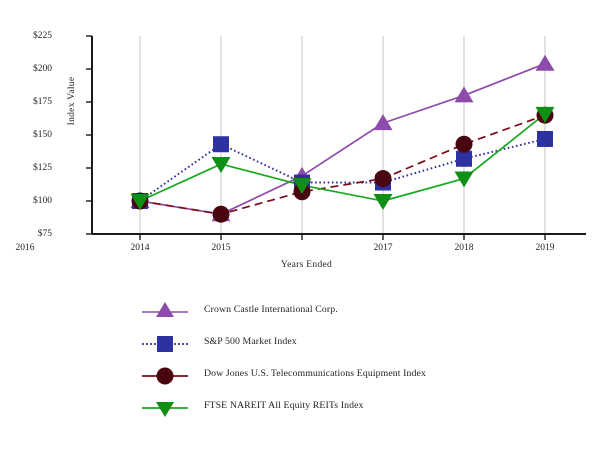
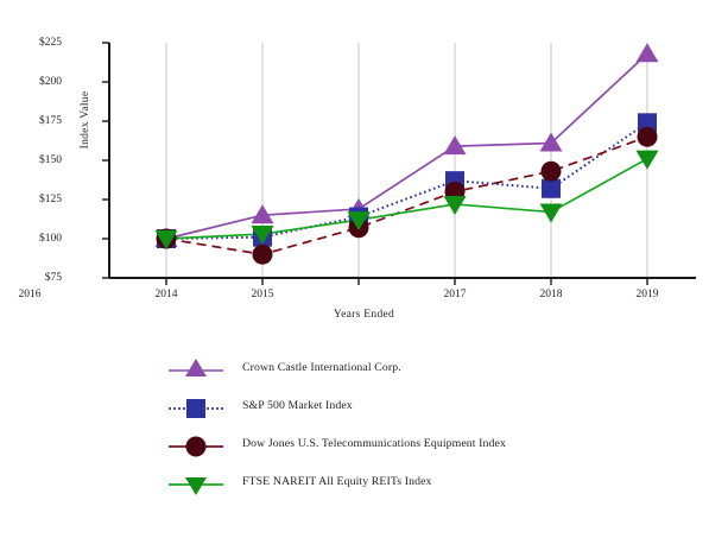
Crown Castle International Corp./2015: $90 -> $115
S&P 500 Market Index/2015: $143 -> $101
FTSE NAREIT All Equity REITs Index/2015: $128 -> $103
S&P 500 Market Index/2017: $114 -> $137
Dow Jones U.S. Telecommunications Equipment Index/2017: $117 -> $130
FTSE NAREIT All Equity REITs Index/2017: $100 -> $122
Crown Castle International Corp./2018: $180 -> $161
Crown Castle International Corp./2019: $204 -> $218
S&P 500 Market Index/2019: $147 -> $174
FTSE NAREIT All Equity REITs Index/2019: $166 -> $151
